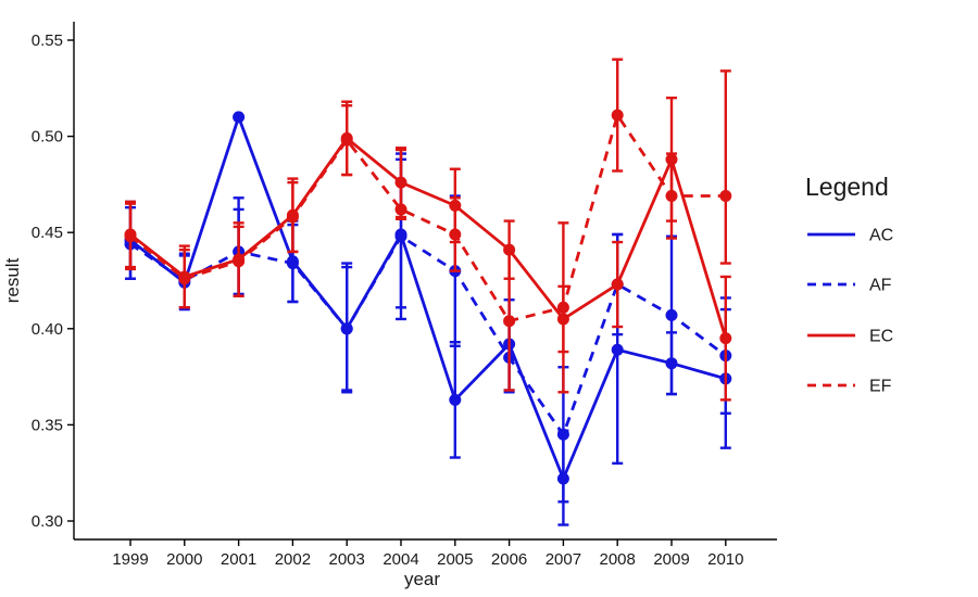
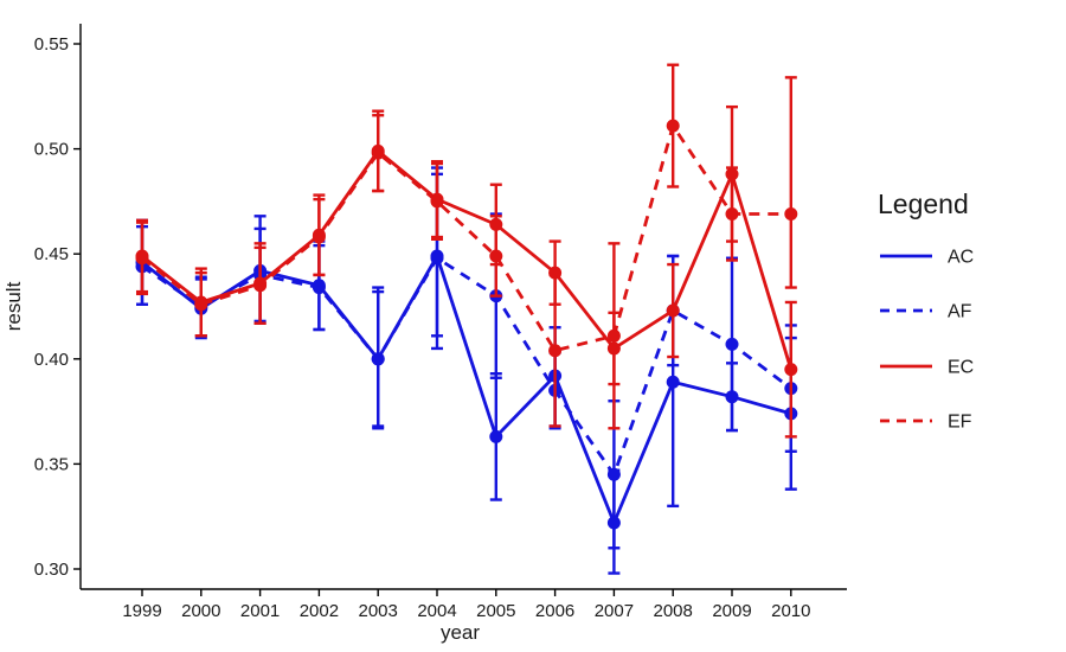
AC/2001: 0.510 -> 0.442
EF/2004: 0.462 -> 0.475
